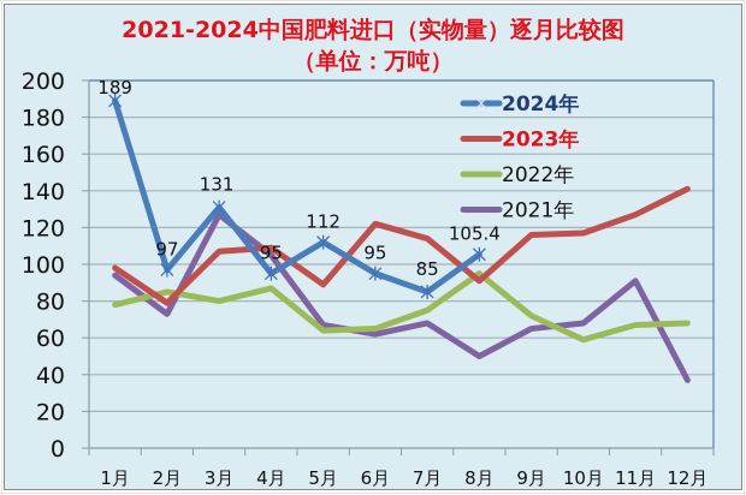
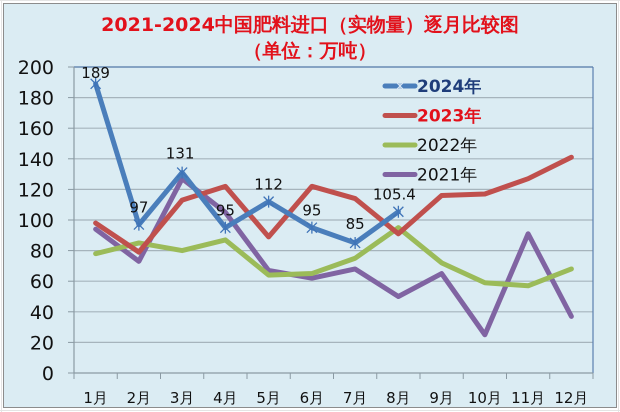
2023年/3月: 107 -> 113
2023年/4月: 109 -> 122
2021年/10月: 68 -> 25
2022年/11月: 67 -> 57
